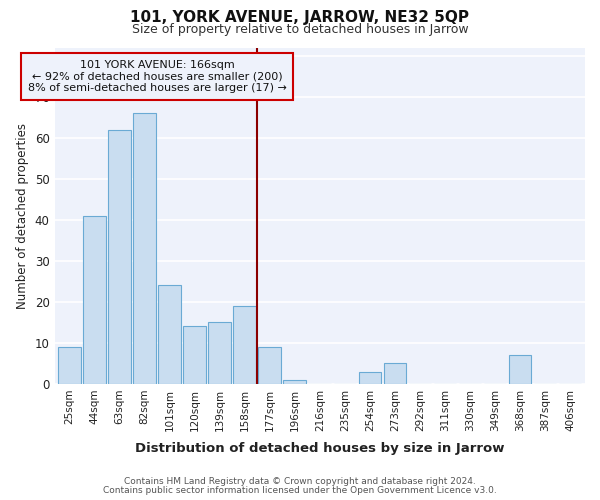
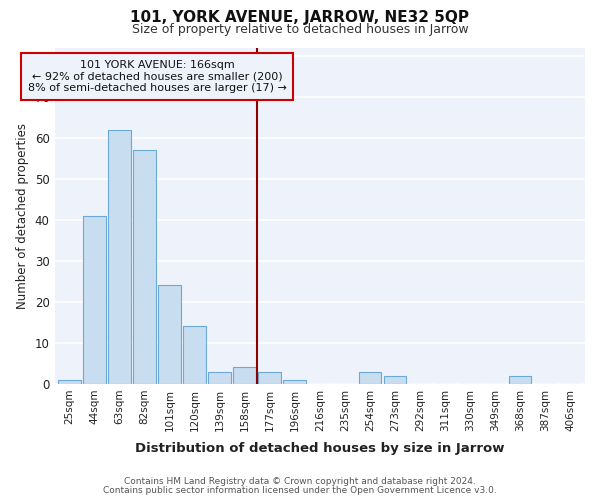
25sqm: 9 -> 1
82sqm: 66 -> 57
139sqm: 15 -> 3
158sqm: 19 -> 4
177sqm: 9 -> 3
273sqm: 5 -> 2
368sqm: 7 -> 2
